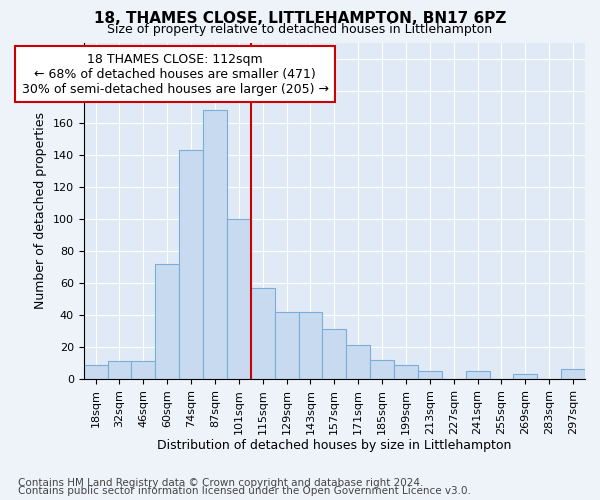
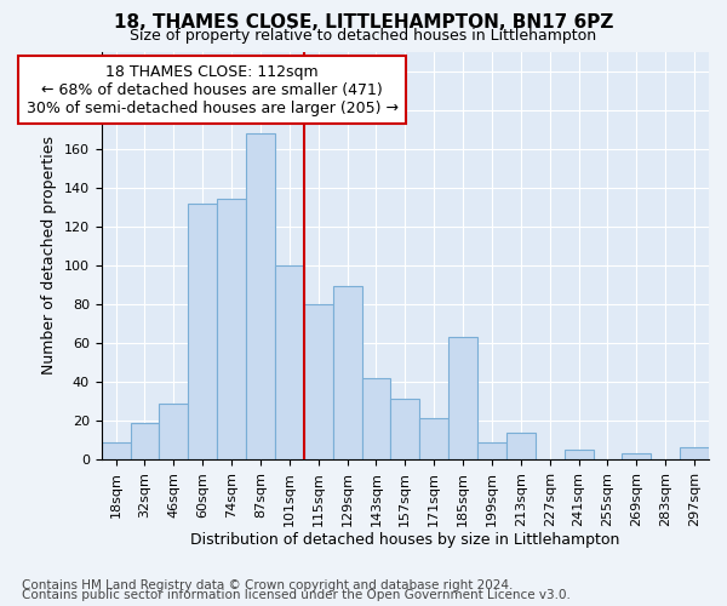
32sqm: 11 -> 19
46sqm: 11 -> 29
60sqm: 72 -> 132
74sqm: 143 -> 134
115sqm: 57 -> 80
129sqm: 42 -> 89
185sqm: 12 -> 63
213sqm: 5 -> 14
